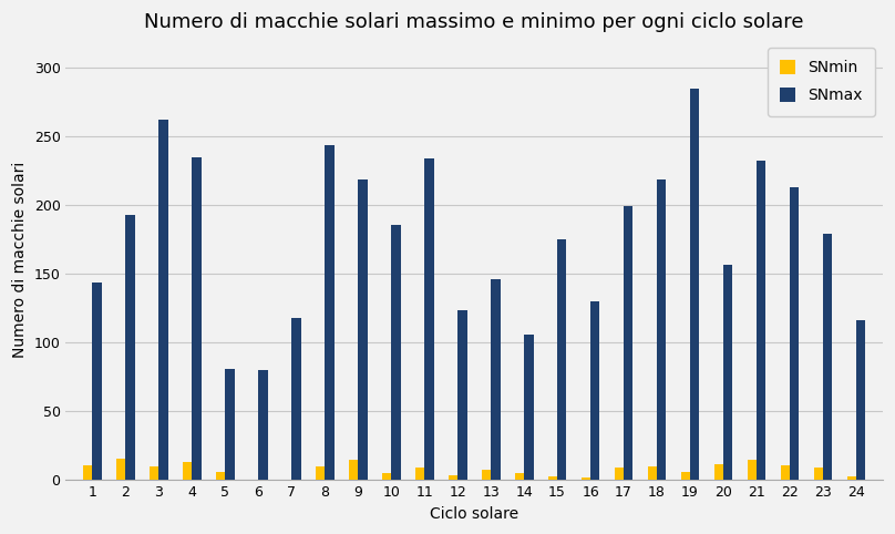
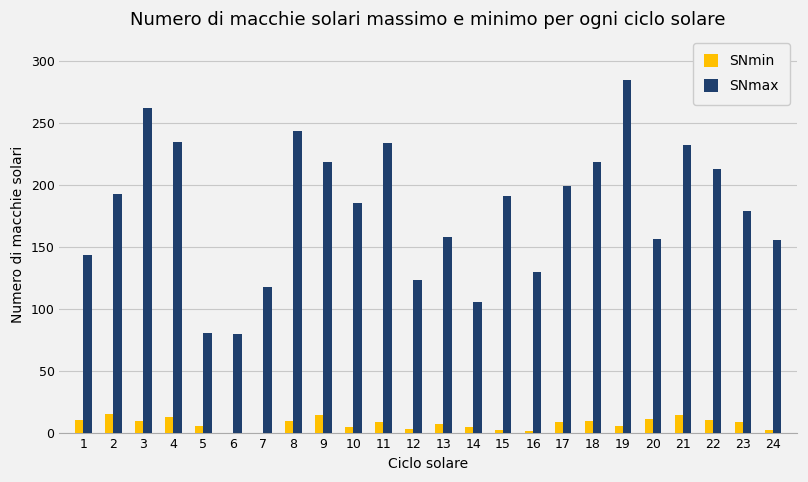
SNmax/13: 146 -> 158
SNmax/15: 175 -> 191
SNmax/24: 116 -> 156
